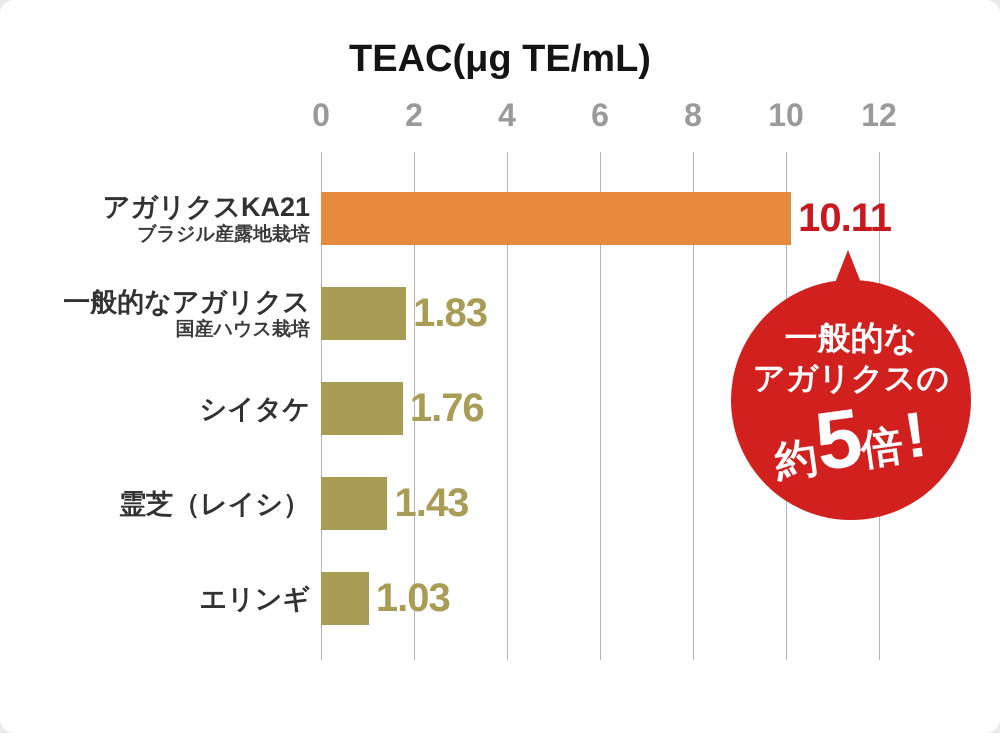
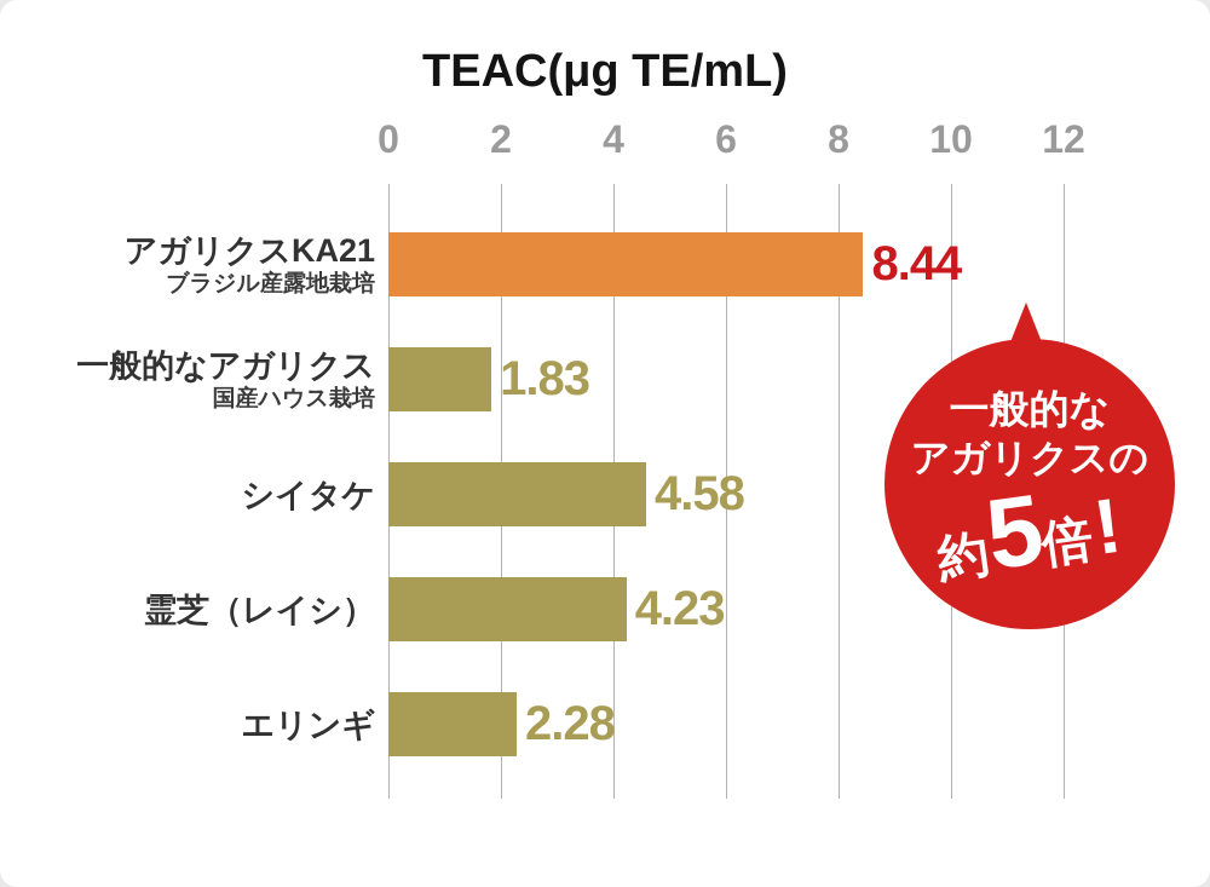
アガリクスKA21: 10.11 -> 8.44
シイタケ: 1.76 -> 4.58
霊芝（レイシ）: 1.43 -> 4.23
エリンギ: 1.03 -> 2.28
